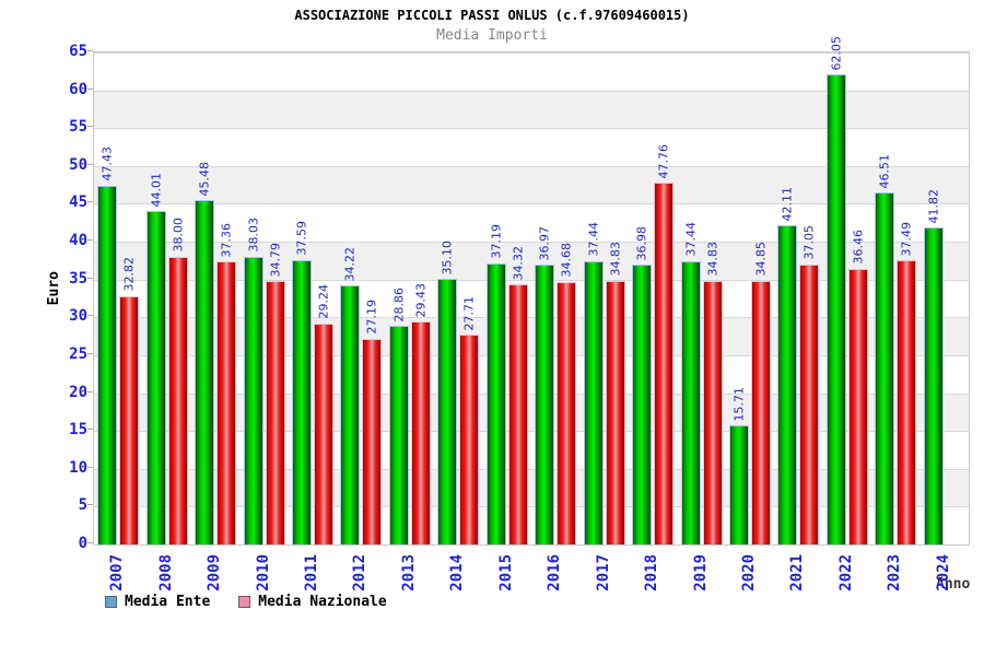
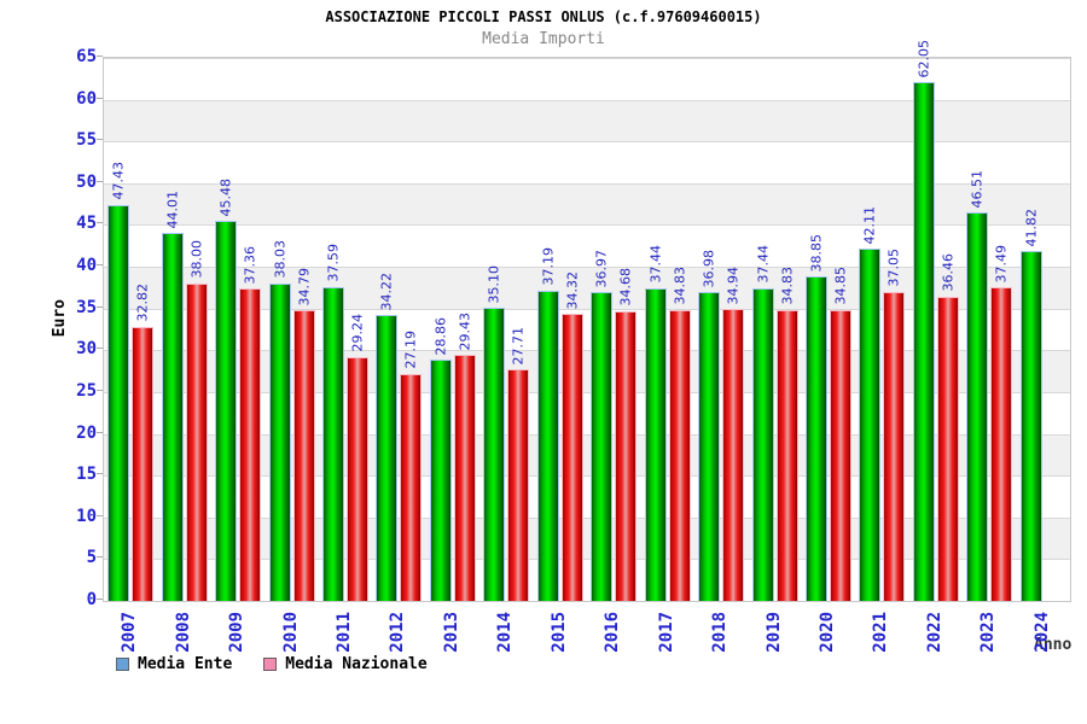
Media Nazionale/2018: 47.76 -> 34.94
Media Ente/2020: 15.71 -> 38.85
